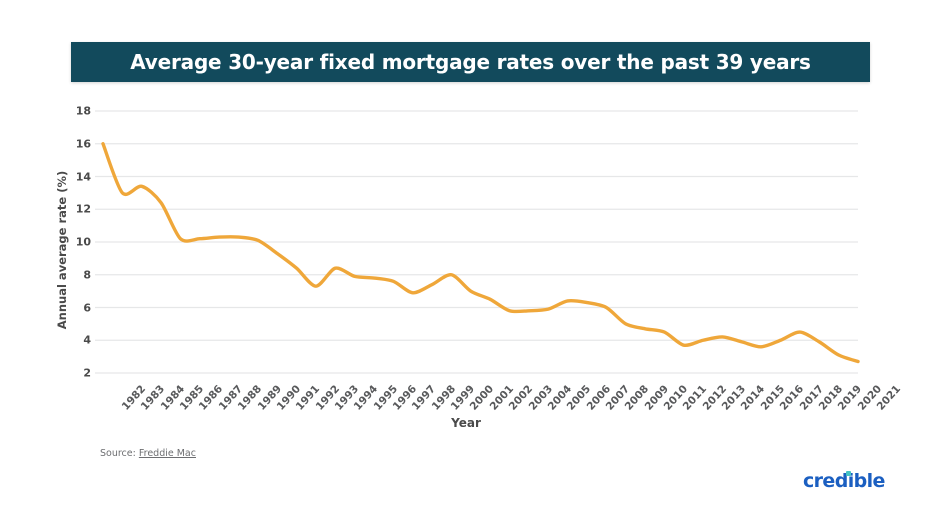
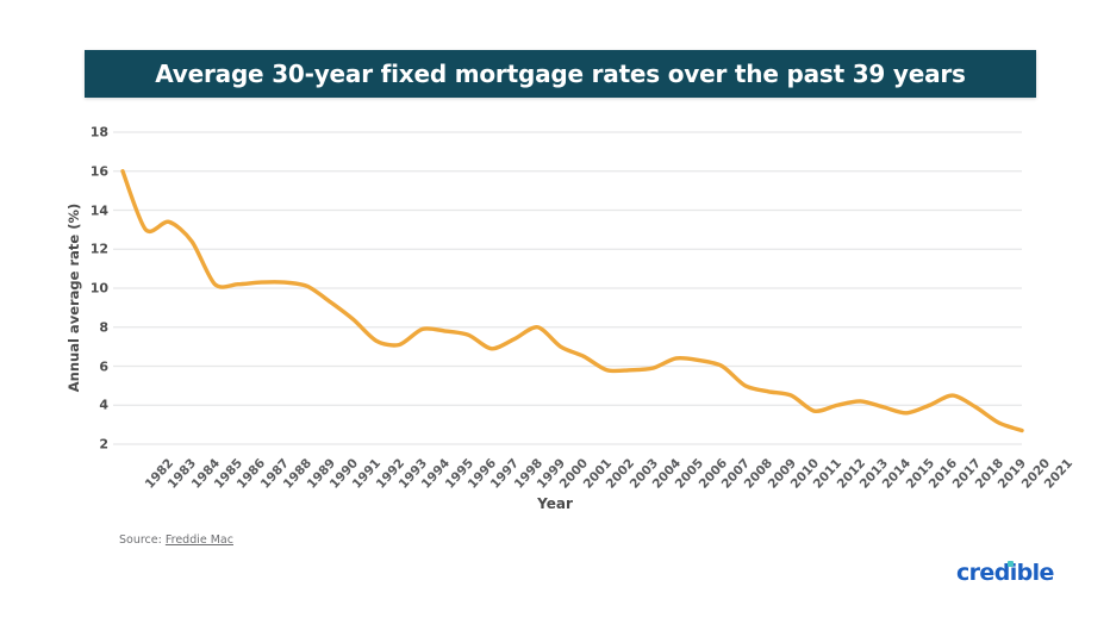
1994: 8.4 -> 7.1
